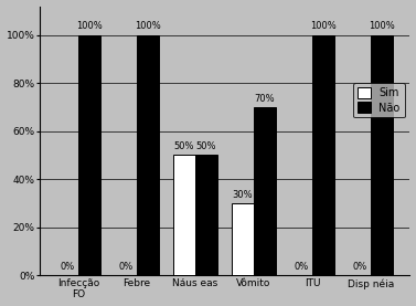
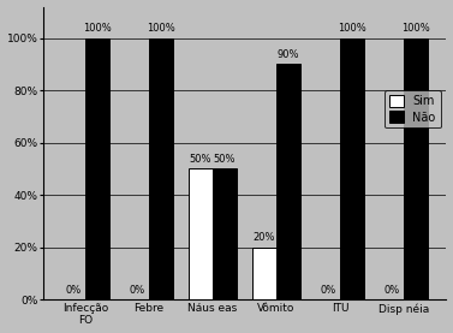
Sim/Vômito: 30% -> 20%
Não/Vômito: 70% -> 90%
